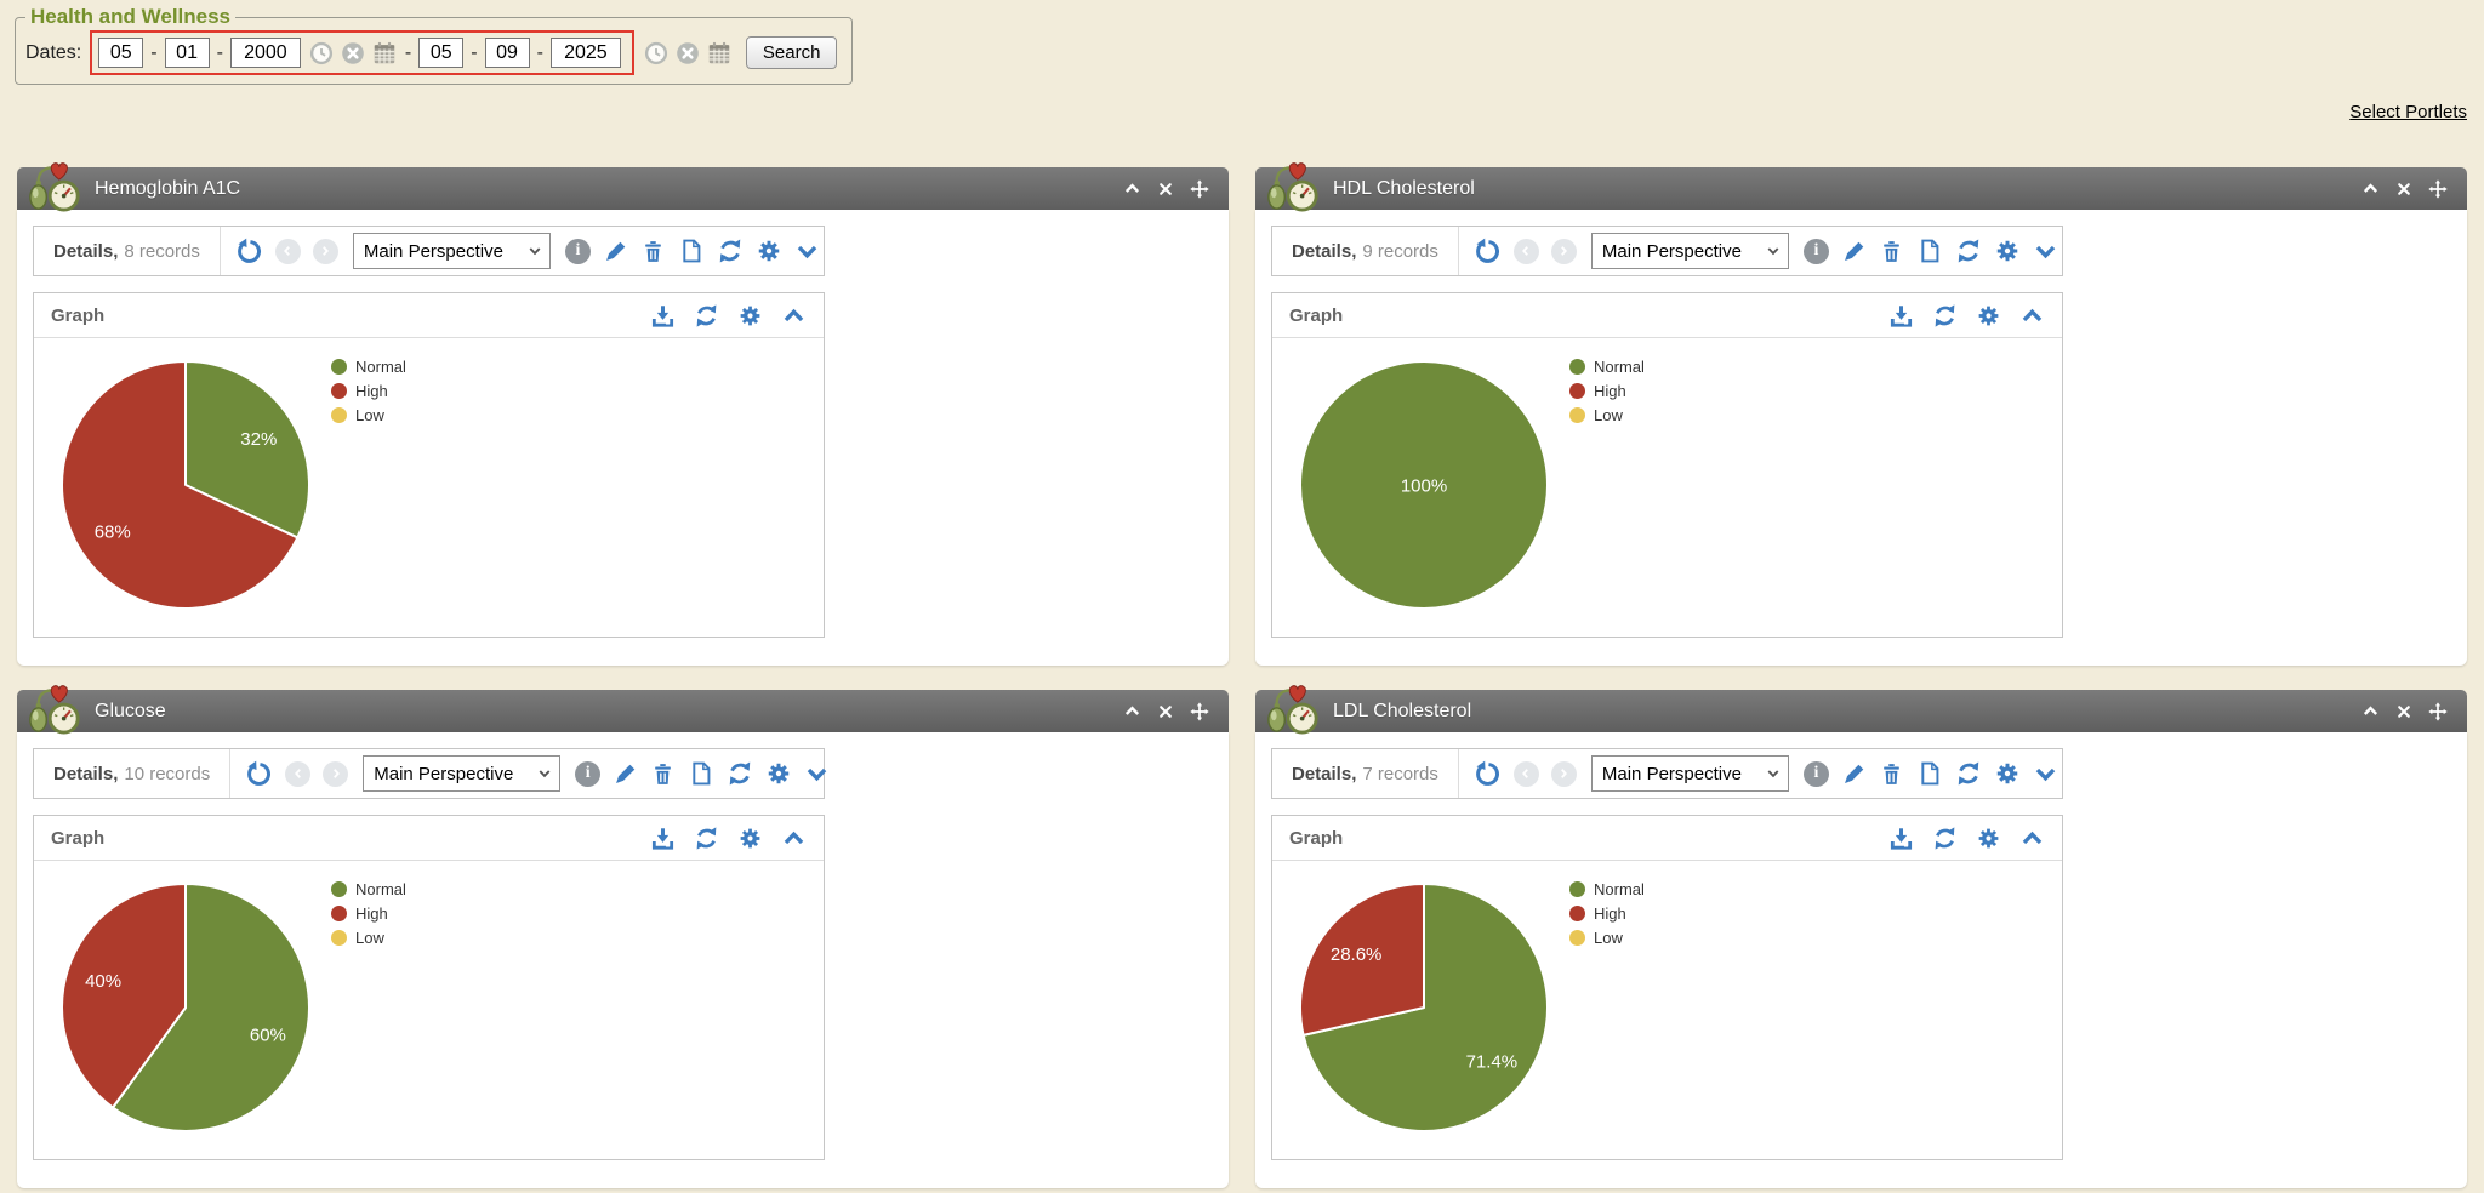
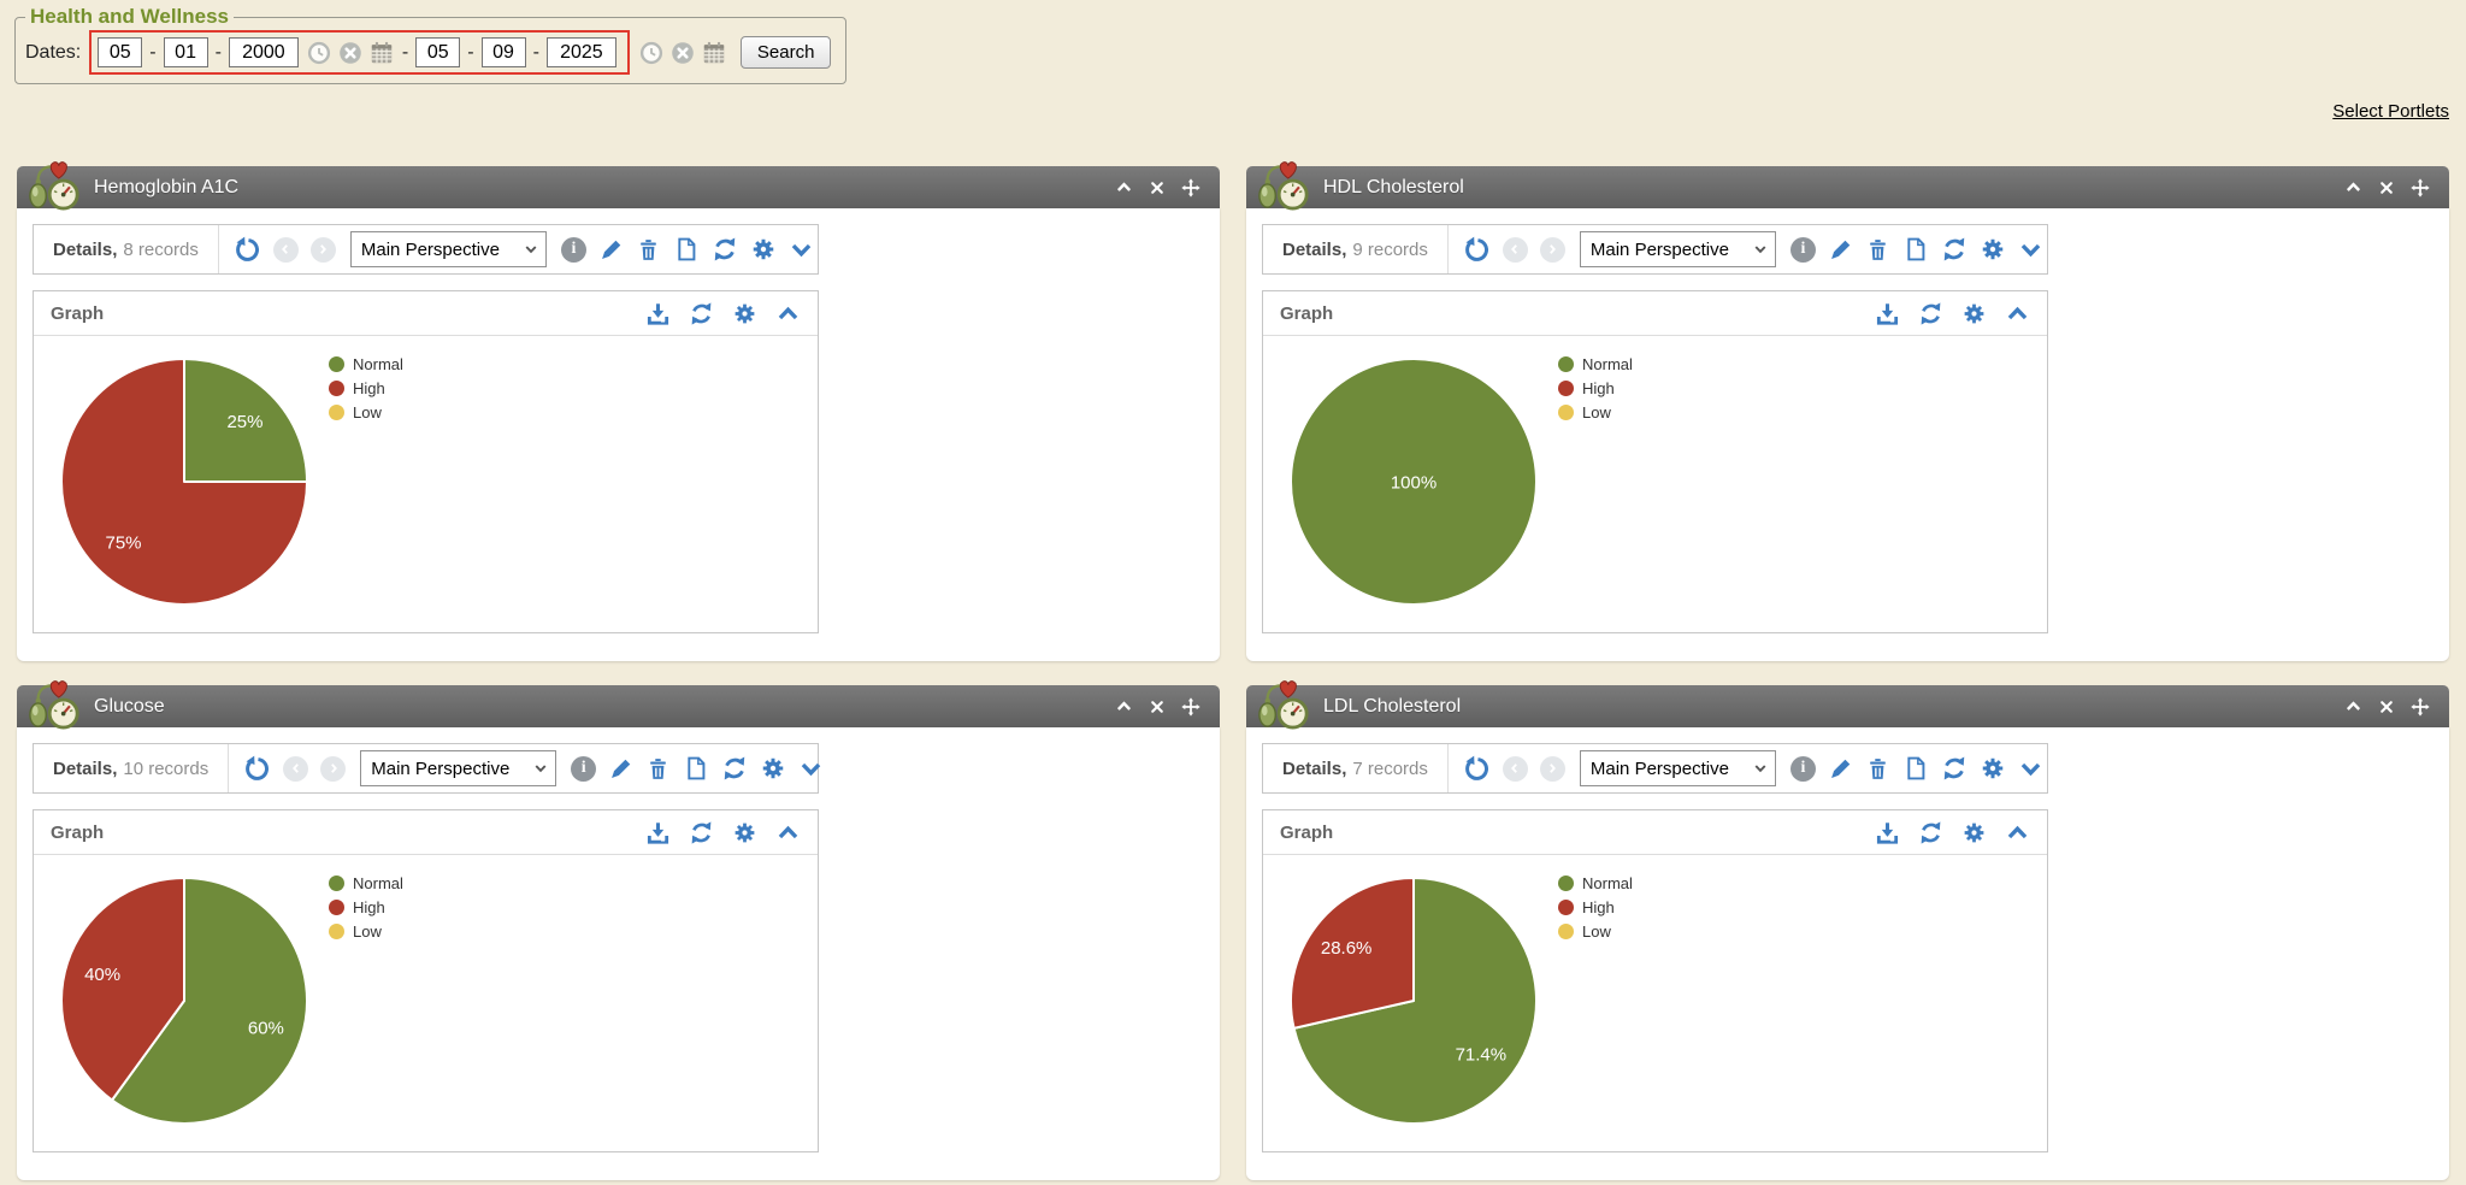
Hemoglobin A1C/Normal: 32% -> 25%
Hemoglobin A1C/High: 68% -> 75%
